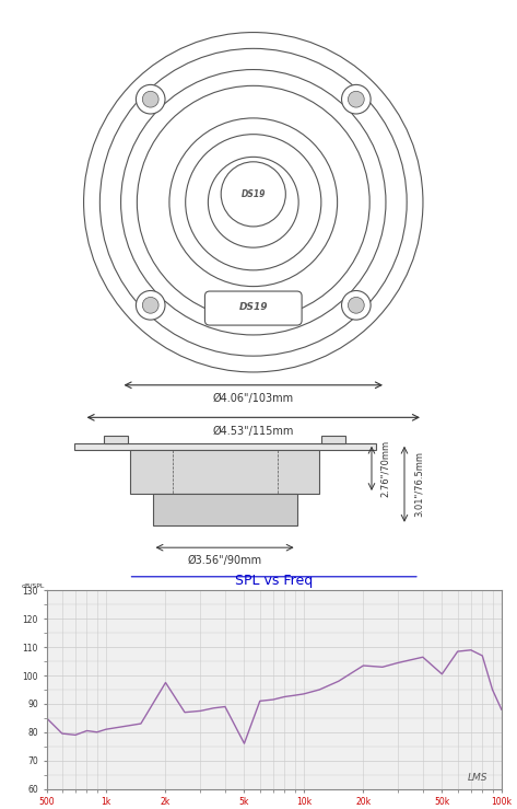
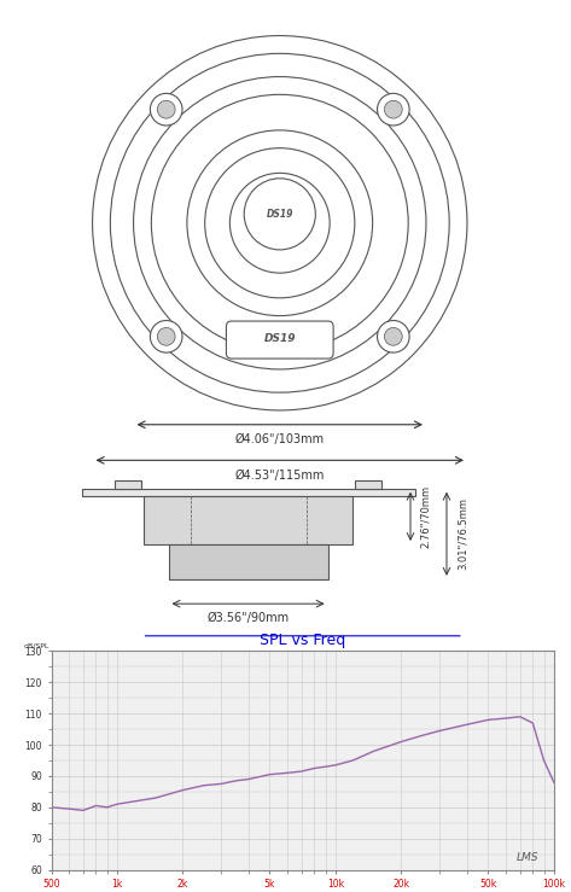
500: 85.0 -> 80.0
2k: 97.5 -> 85.5
5k: 76.0 -> 90.5
20k: 103.5 -> 101.0
50k: 100.5 -> 108.0
